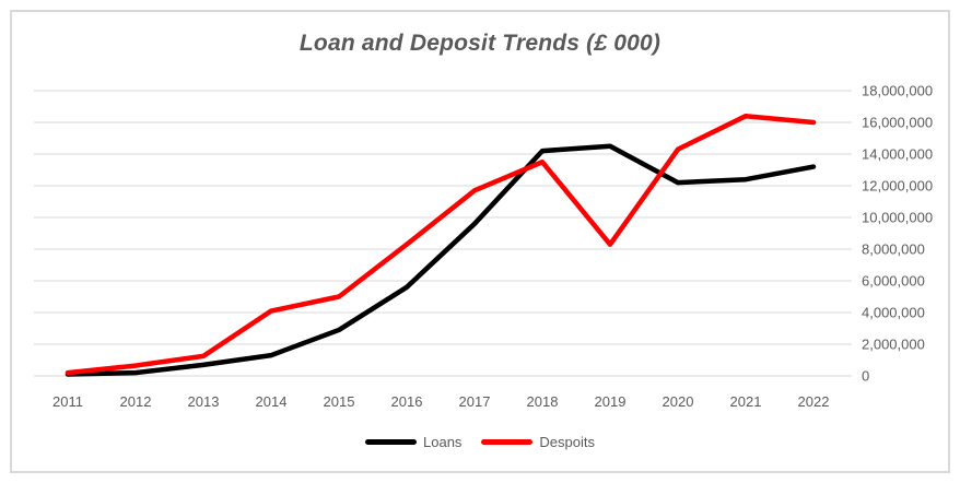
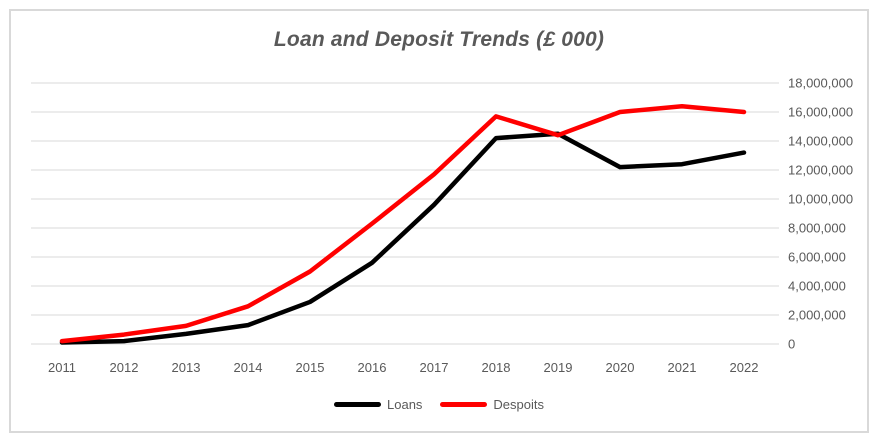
Despoits/2014: 4100000 -> 2600000
Despoits/2018: 13500000 -> 15700000
Despoits/2019: 8300000 -> 14400000
Despoits/2020: 14300000 -> 16000000
